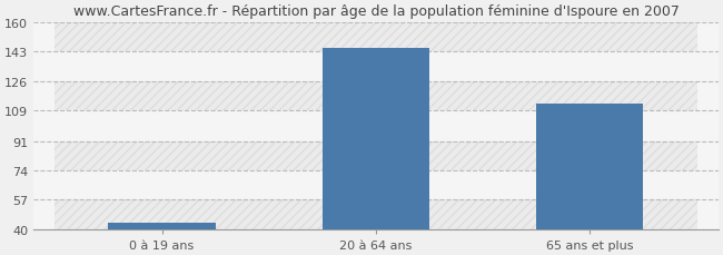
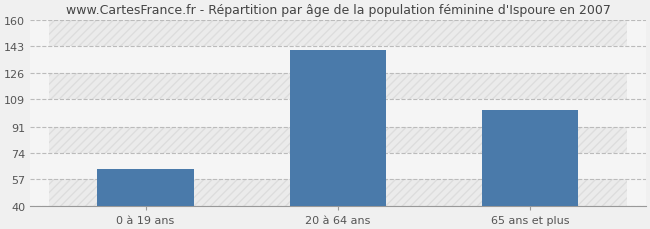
0 à 19 ans: 44 -> 64
20 à 64 ans: 145 -> 141
65 ans et plus: 113 -> 102
